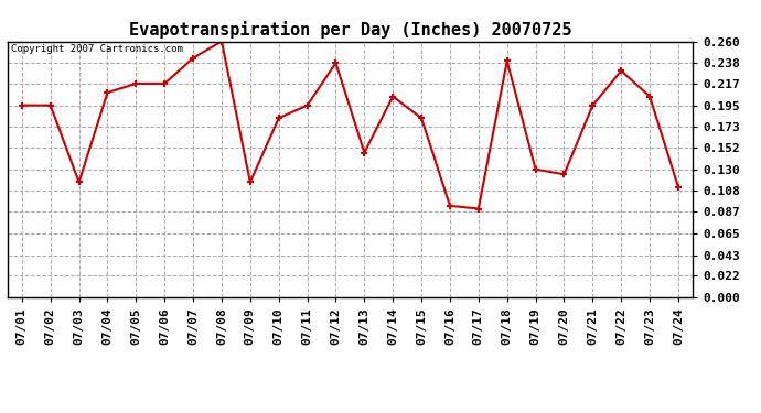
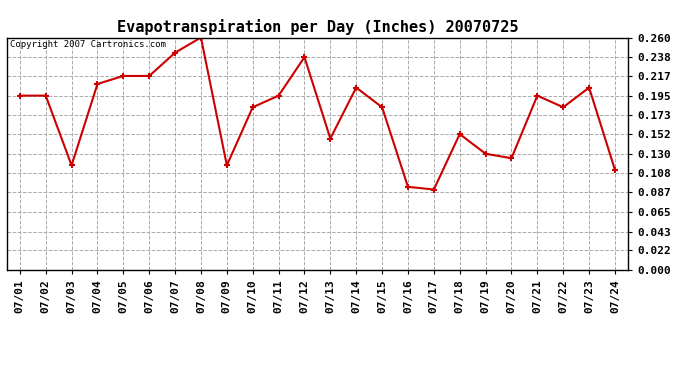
07/18: 0.240 -> 0.152
07/22: 0.230 -> 0.182
